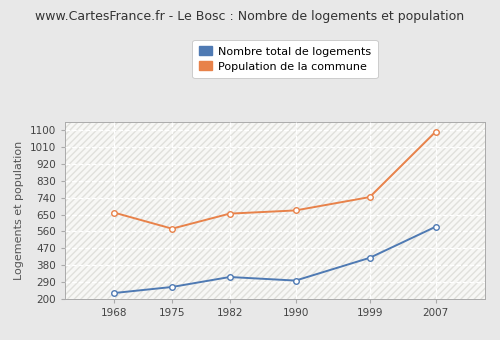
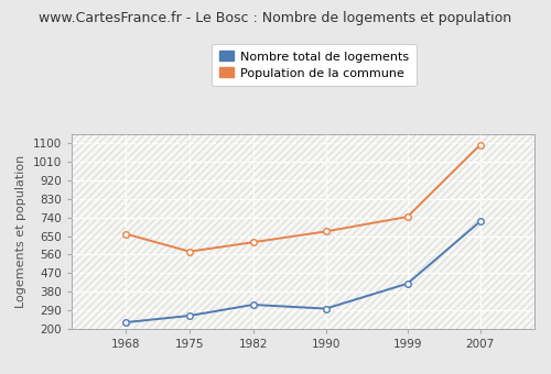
Population de la commune/1982: 660 -> 620
Nombre total de logements/2007: 580 -> 720
